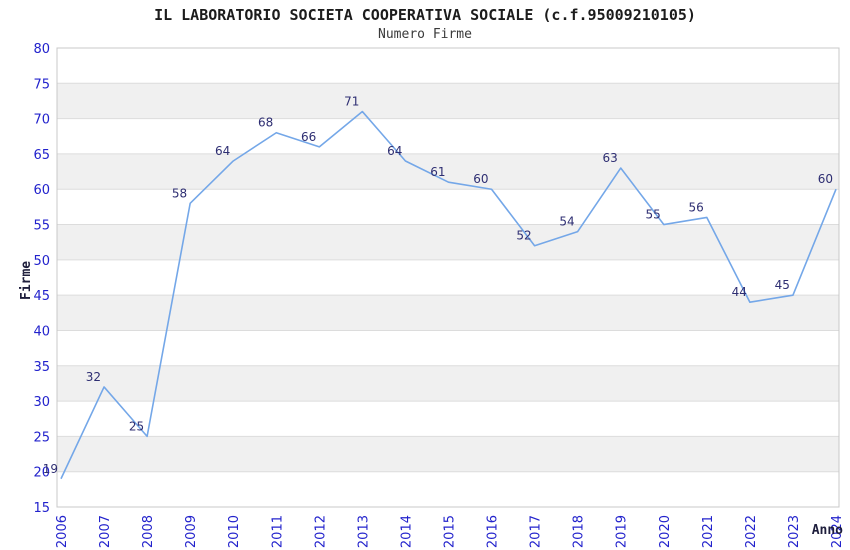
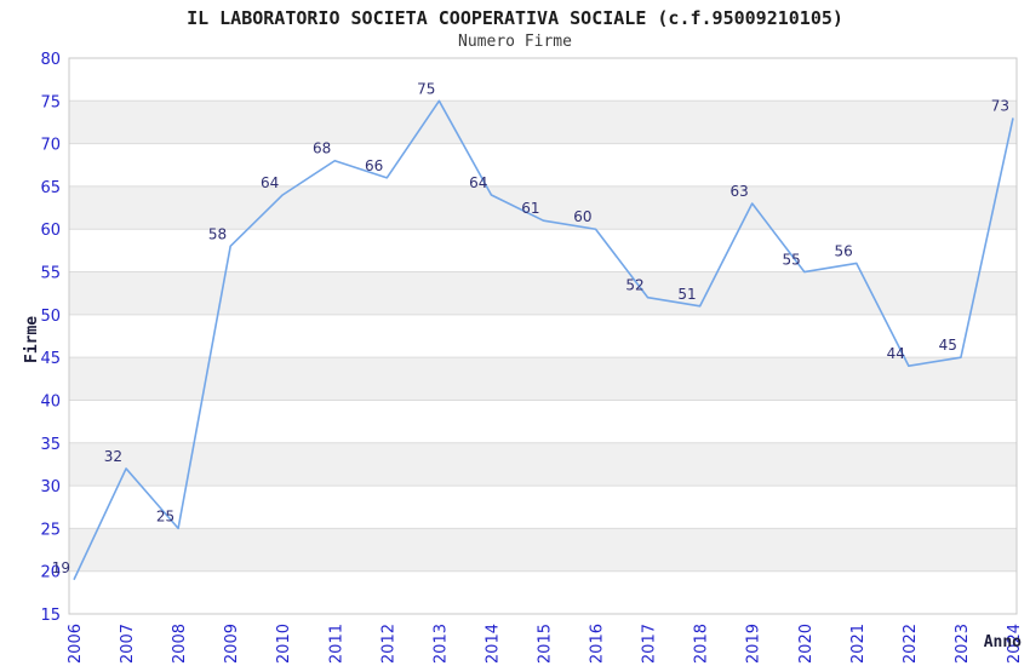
2013: 71 -> 75
2018: 54 -> 51
2024: 60 -> 73
